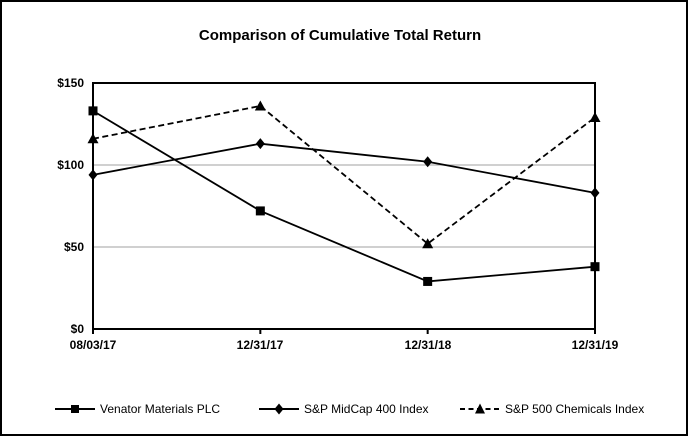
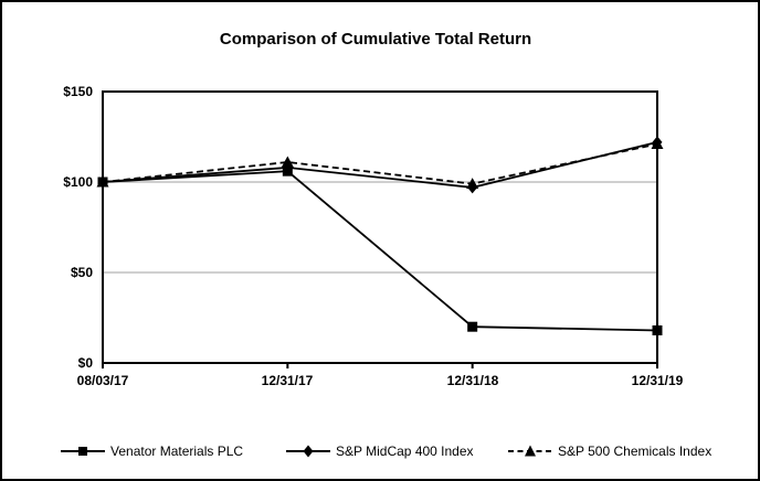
Venator Materials PLC/08/03/17: $133 -> $100
S&P MidCap 400 Index/08/03/17: $94 -> $100
S&P 500 Chemicals Index/08/03/17: $116 -> $100
Venator Materials PLC/12/31/17: $72 -> $106
S&P MidCap 400 Index/12/31/17: $113 -> $108
S&P 500 Chemicals Index/12/31/17: $136 -> $111
Venator Materials PLC/12/31/18: $29 -> $20
S&P MidCap 400 Index/12/31/18: $102 -> $97
S&P 500 Chemicals Index/12/31/18: $52 -> $99
Venator Materials PLC/12/31/19: $38 -> $18
S&P MidCap 400 Index/12/31/19: $83 -> $122
S&P 500 Chemicals Index/12/31/19: $129 -> $121
